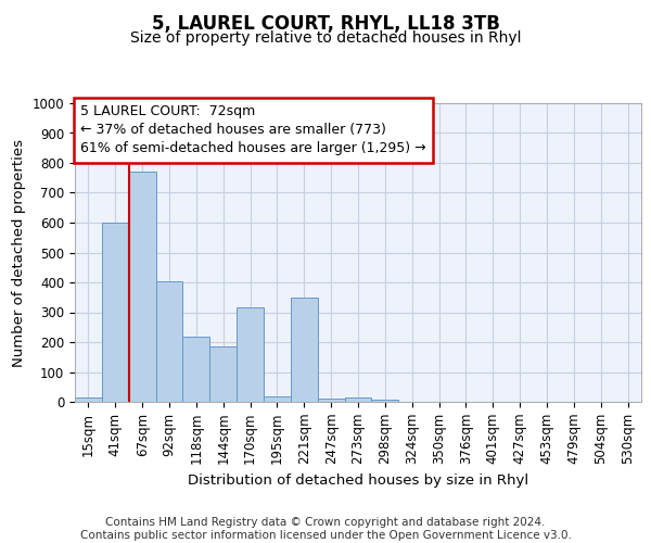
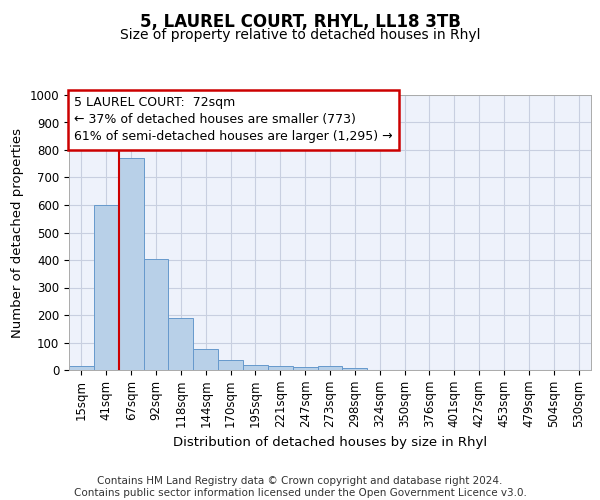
118sqm: 220 -> 190
144sqm: 185 -> 78
170sqm: 315 -> 38
221sqm: 350 -> 15
